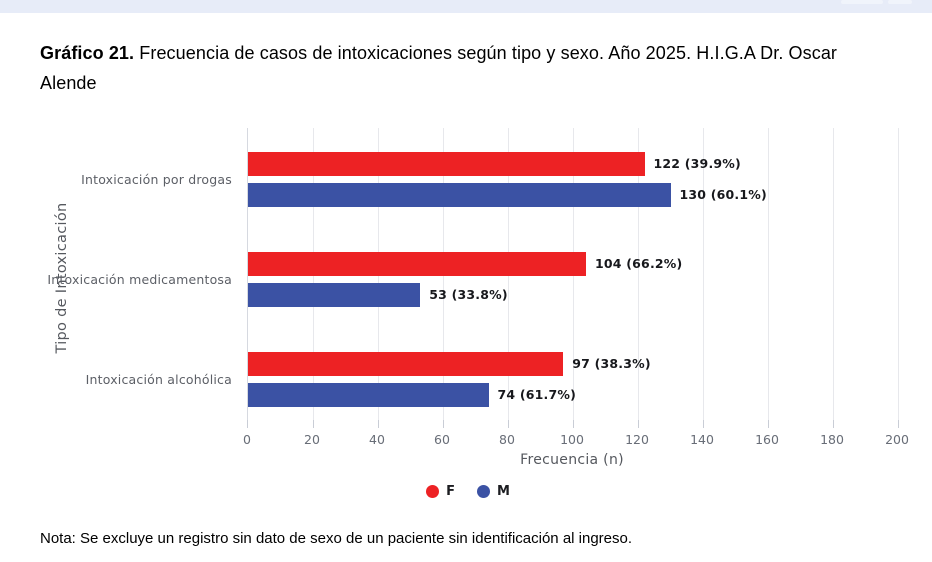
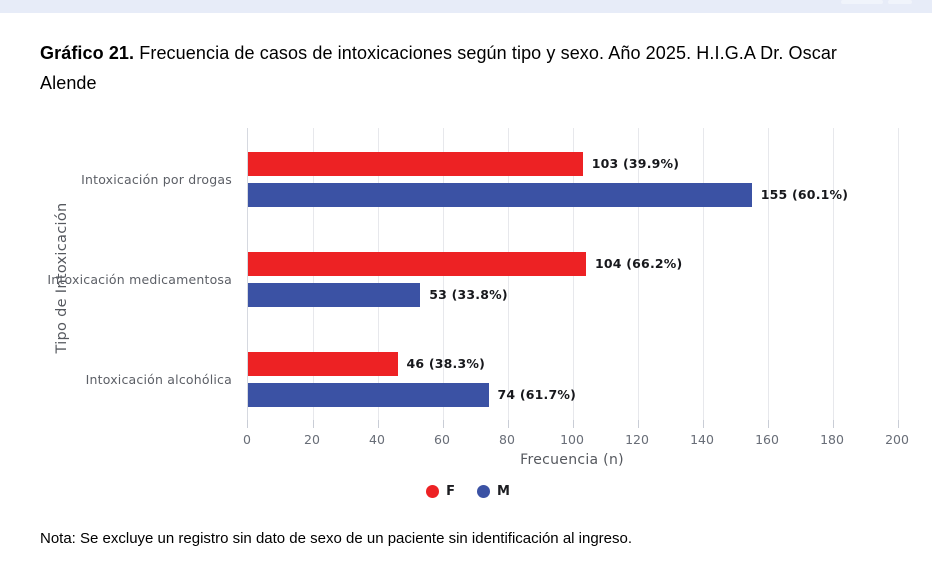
F/Intoxicación por drogas: 122 -> 103
M/Intoxicación por drogas: 130 -> 155
F/Intoxicación alcohólica: 97 -> 46
